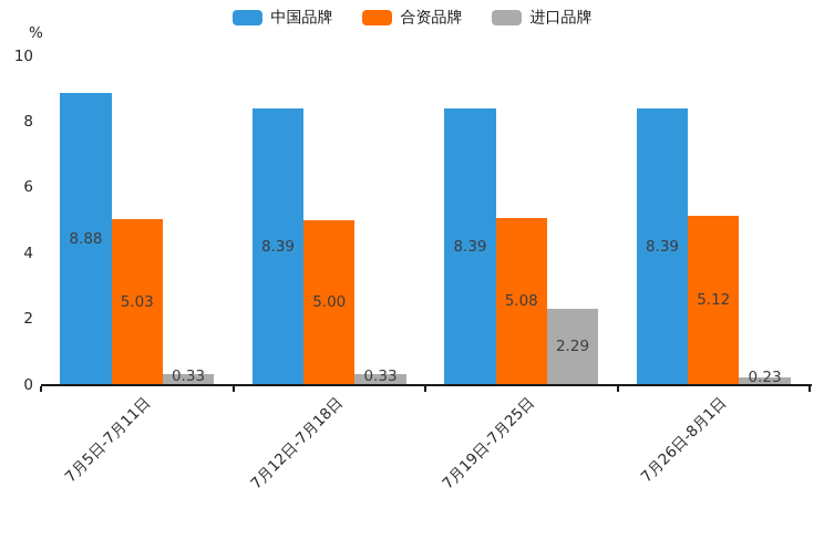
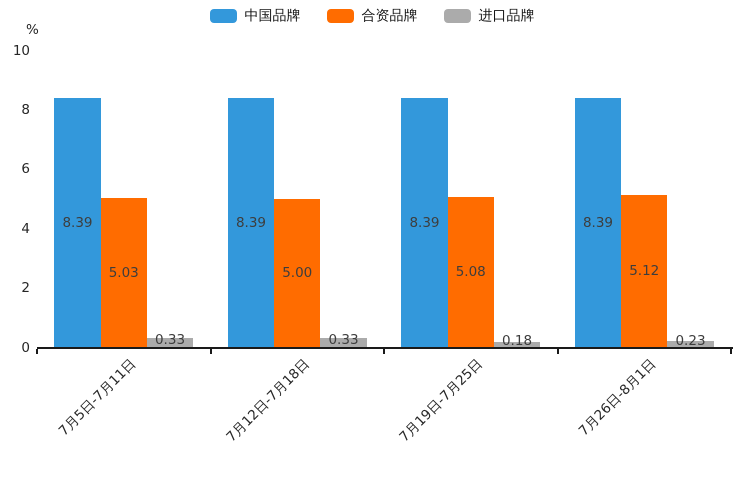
中国品牌/7月5日-7月11日: 8.88 -> 8.39
进口品牌/7月19日-7月25日: 2.29 -> 0.18
